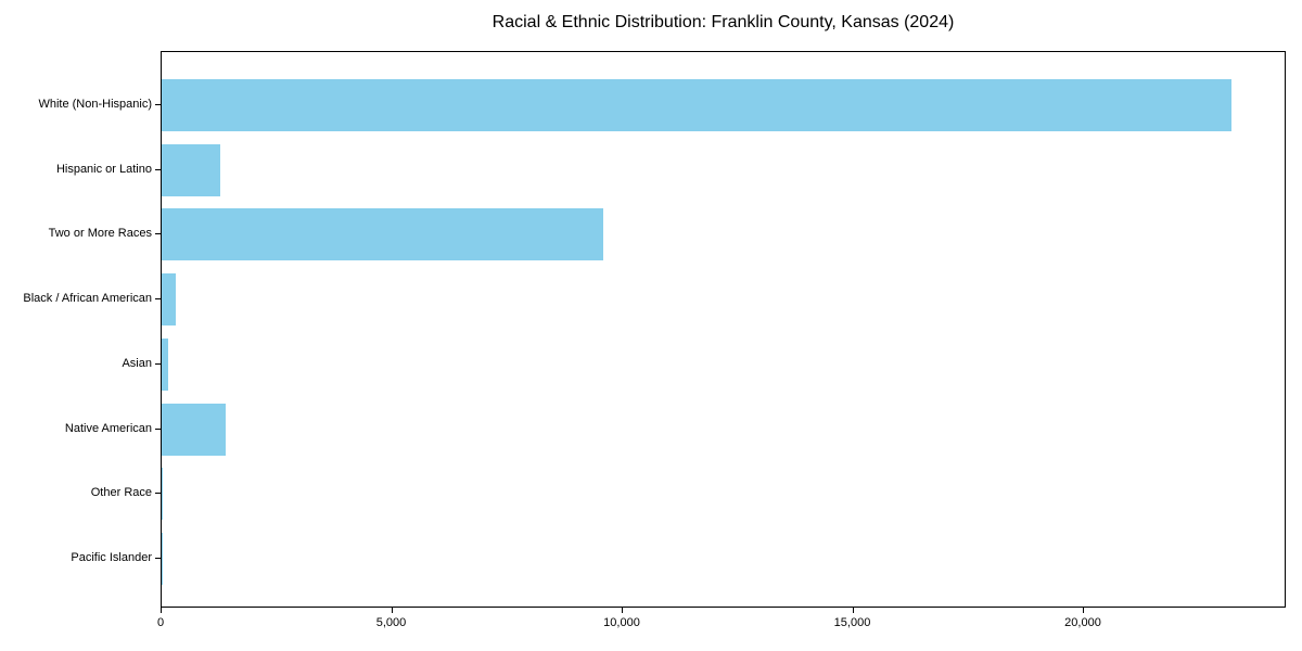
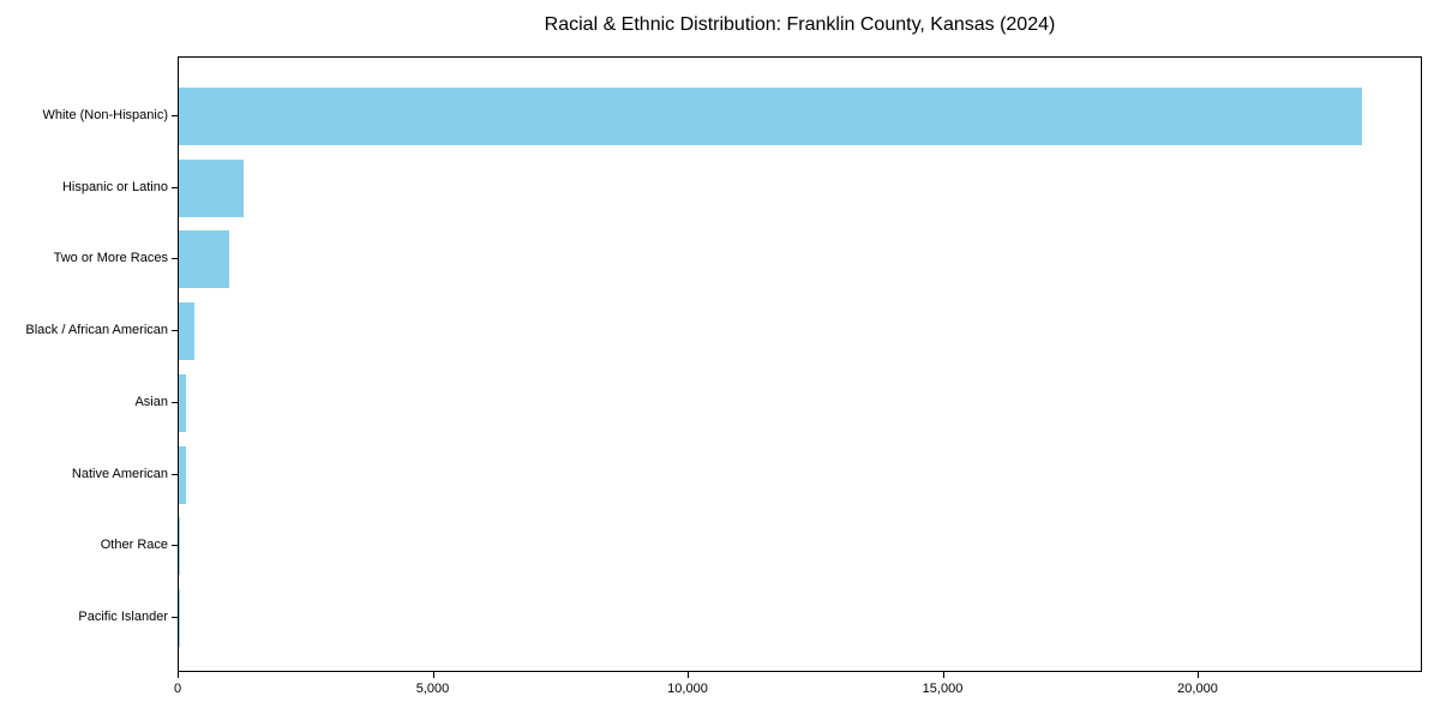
Two or More Races: 9600 -> 1000
Native American: 1400 -> 100
